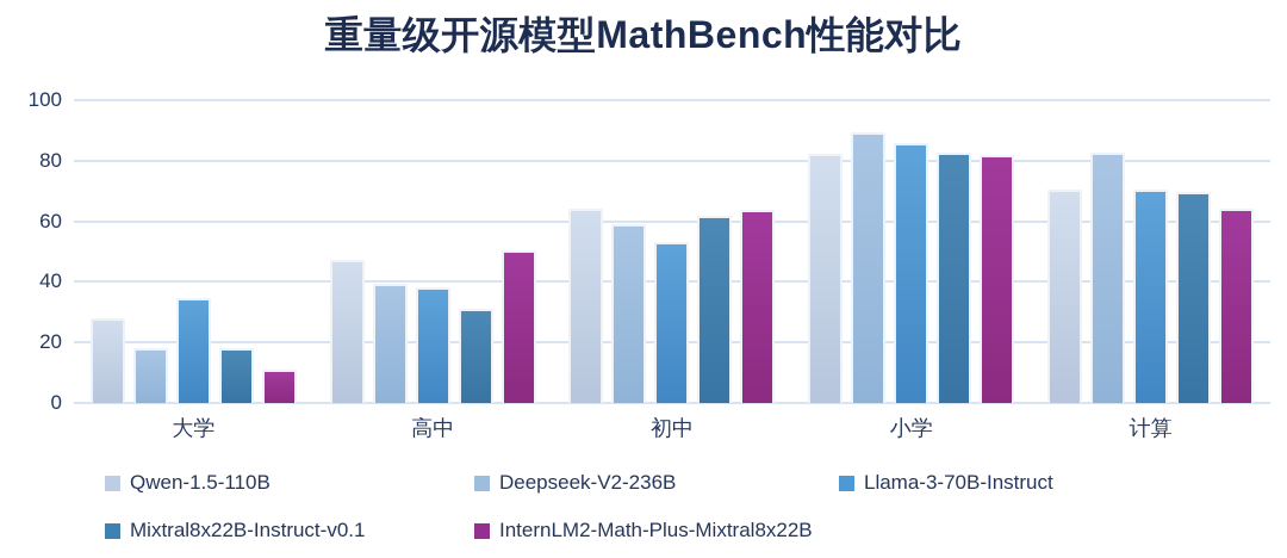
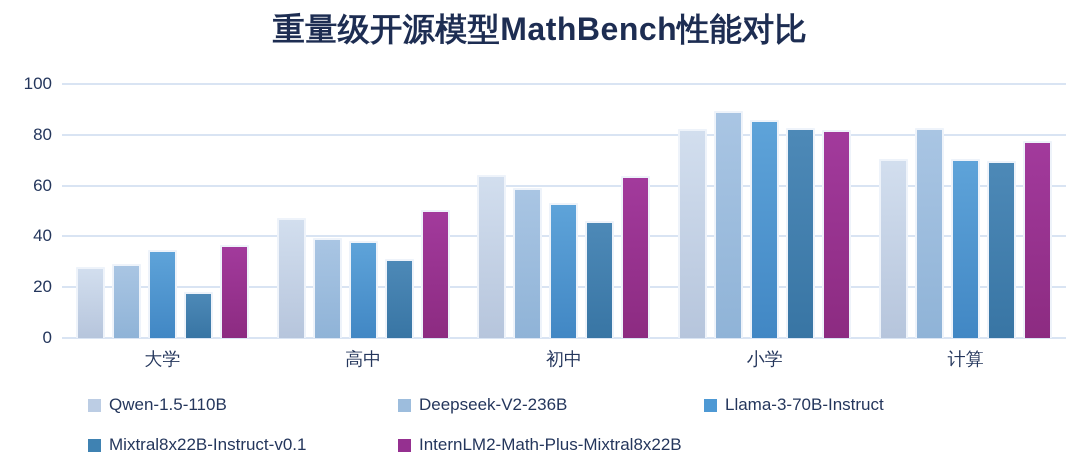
Deepseek-V2-236B/大学: 18 -> 29
InternLM2-Math-Plus-Mixtral8x22B/大学: 11 -> 37
Mixtral8x22B-Instruct-v0.1/初中: 62 -> 46
InternLM2-Math-Plus-Mixtral8x22B/计算: 64 -> 78
